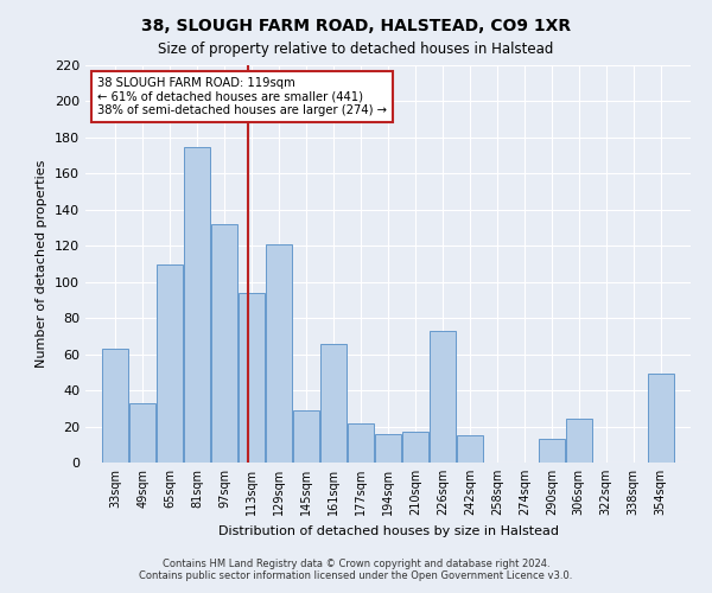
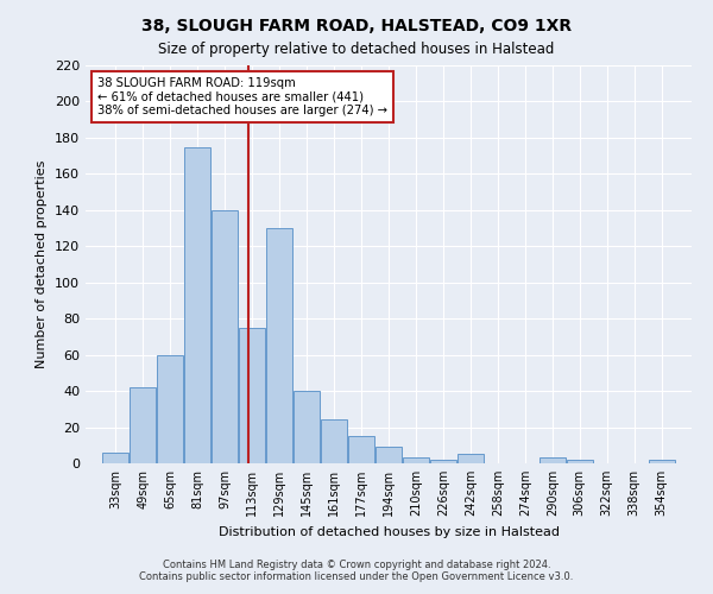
33sqm: 63 -> 6
49sqm: 33 -> 42
65sqm: 110 -> 60
97sqm: 132 -> 140
113sqm: 94 -> 75
129sqm: 121 -> 130
145sqm: 29 -> 40
161sqm: 66 -> 24
177sqm: 22 -> 15
194sqm: 16 -> 9
210sqm: 17 -> 3
226sqm: 73 -> 2
242sqm: 15 -> 5
290sqm: 13 -> 3
306sqm: 24 -> 2
354sqm: 49 -> 2
